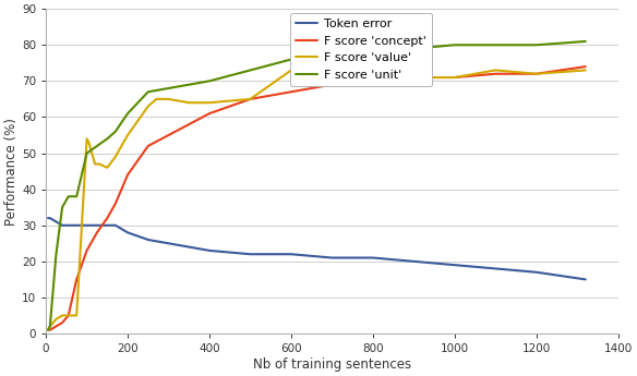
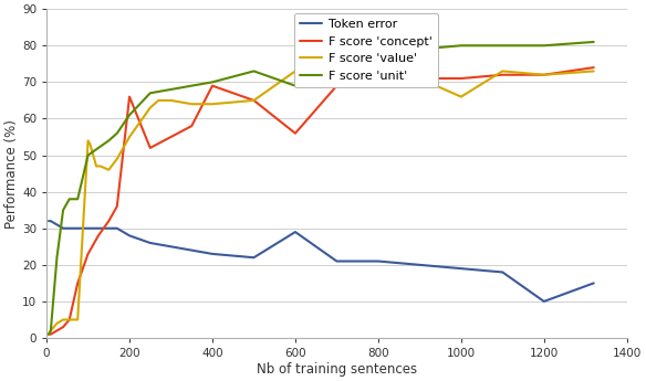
F score 'concept'/200: 44 -> 66
F score 'concept'/400: 61 -> 69
Token error/600: 22 -> 29
F score 'concept'/600: 67 -> 56
F score 'unit'/600: 76 -> 69
F score 'value'/1000: 71 -> 66
Token error/1200: 17 -> 10
